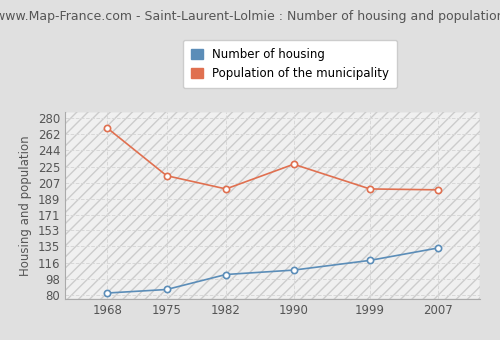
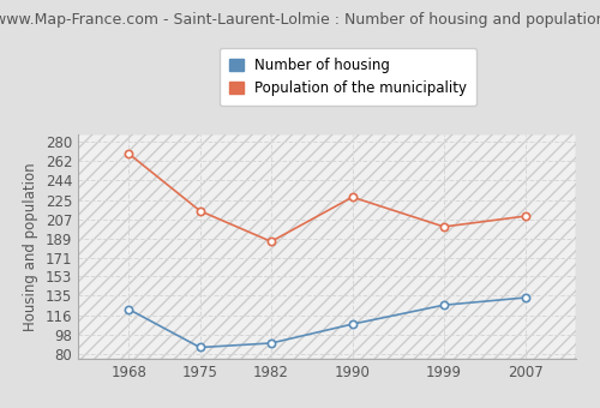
Number of housing/1968: 82 -> 122
Number of housing/1982: 103 -> 90
Population of the municipality/1982: 200 -> 186
Number of housing/1999: 119 -> 126
Population of the municipality/2007: 199 -> 210
